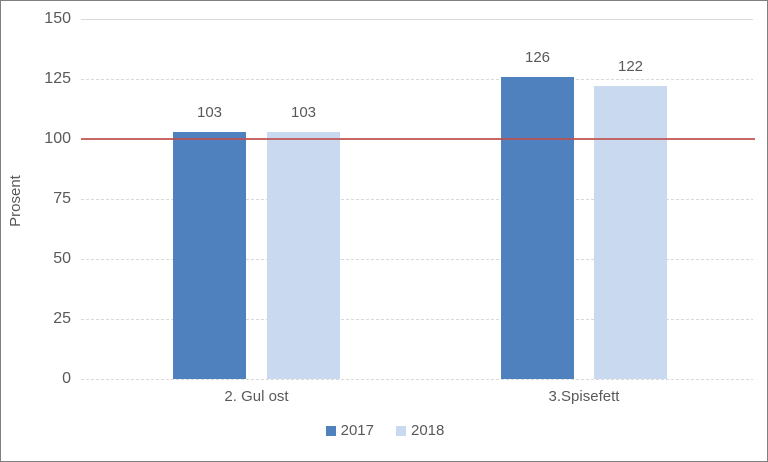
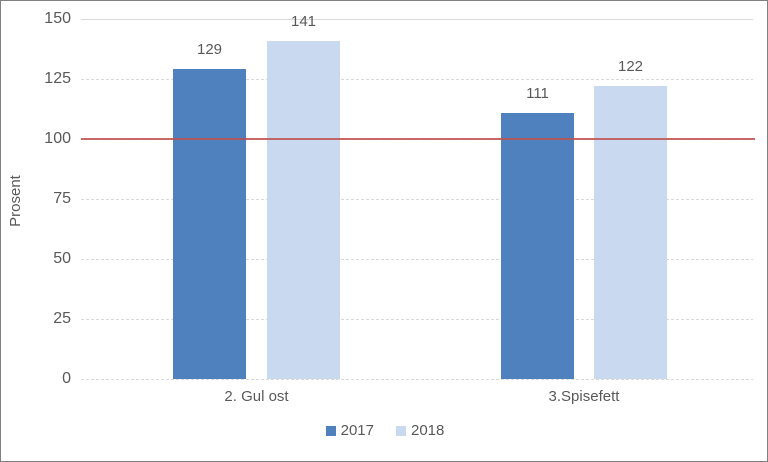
2017/2. Gul ost: 103 -> 129
2018/2. Gul ost: 103 -> 141
2017/3.Spisefett: 126 -> 111
